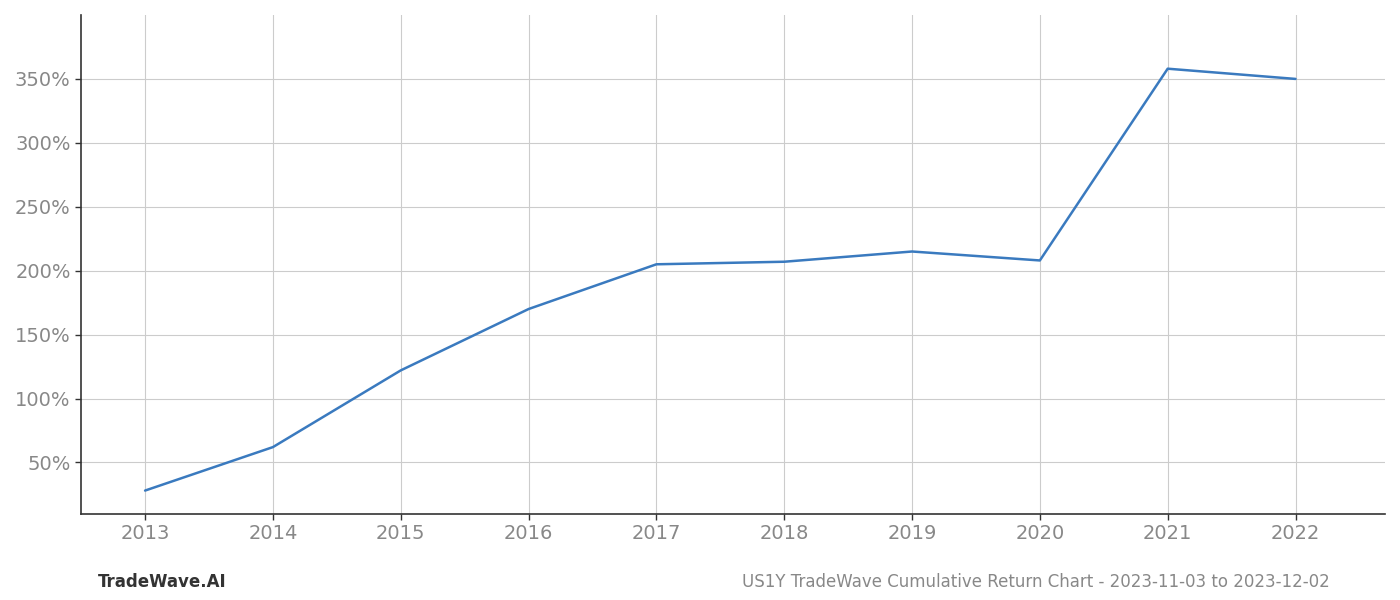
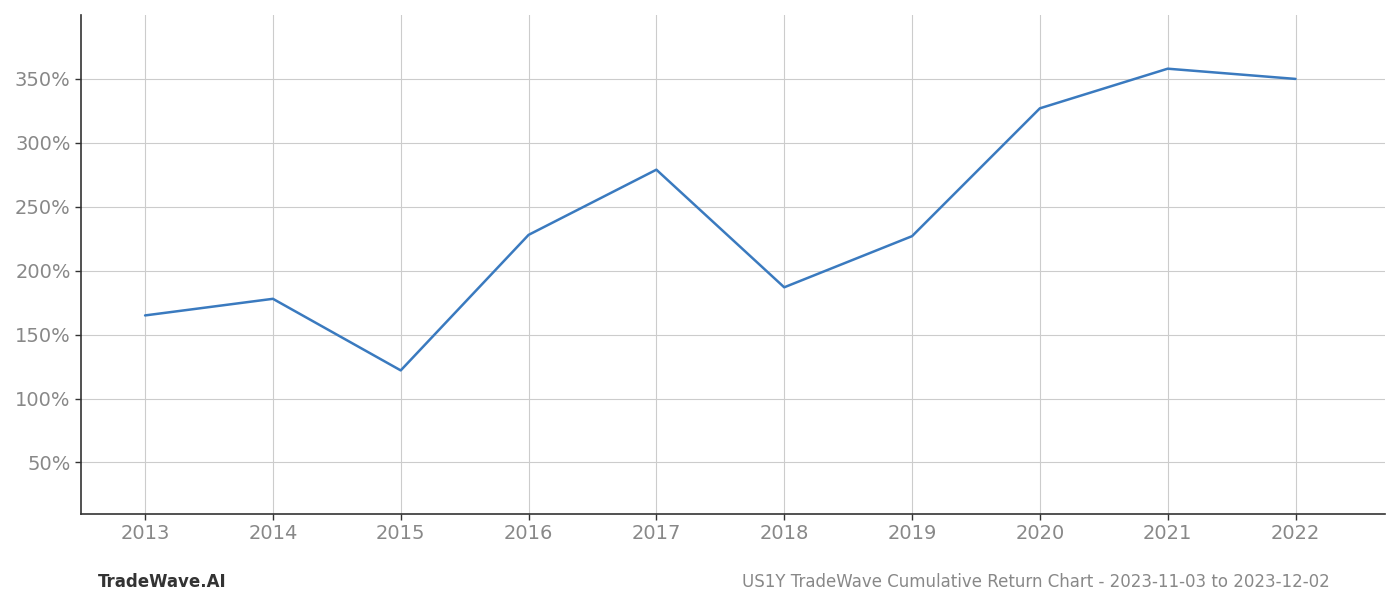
2013: 28% -> 165%
2014: 62% -> 178%
2016: 170% -> 228%
2017: 205% -> 279%
2018: 207% -> 187%
2019: 215% -> 227%
2020: 208% -> 327%
